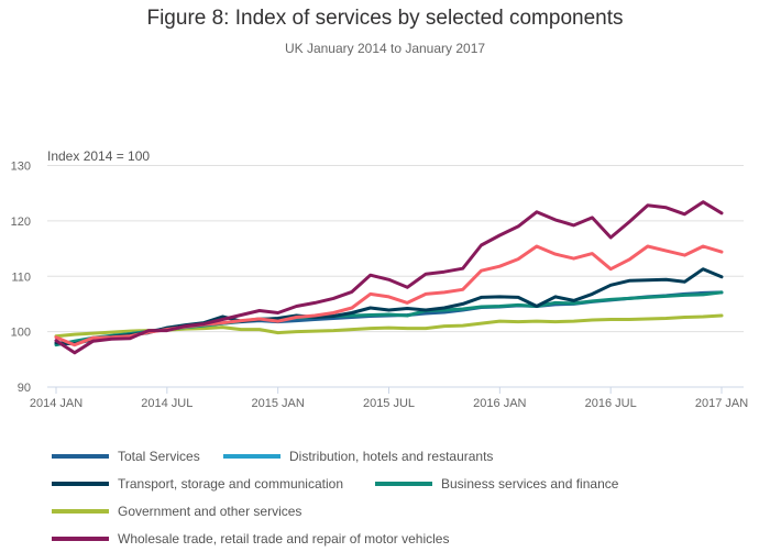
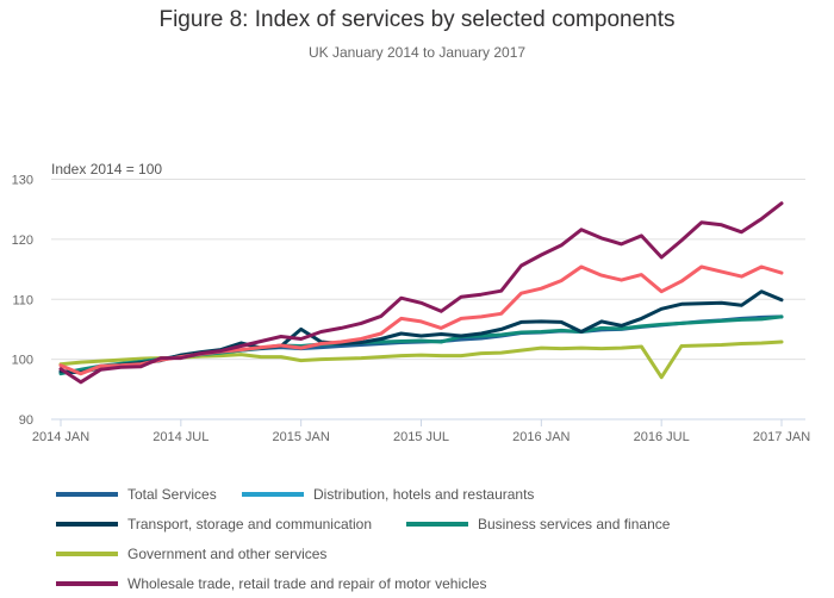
Transport, storage and communication/2015 JAN: 102 -> 105
Government and other services/2016 JUL: 102 -> 97
Wholesale trade, retail trade and repair of motor vehicles/2017 JAN: 121 -> 126
